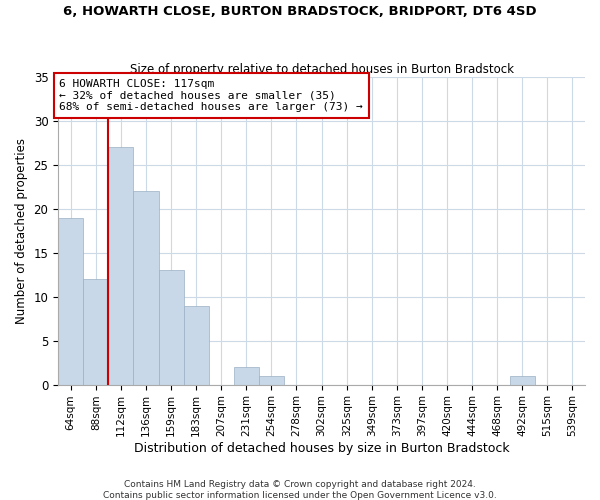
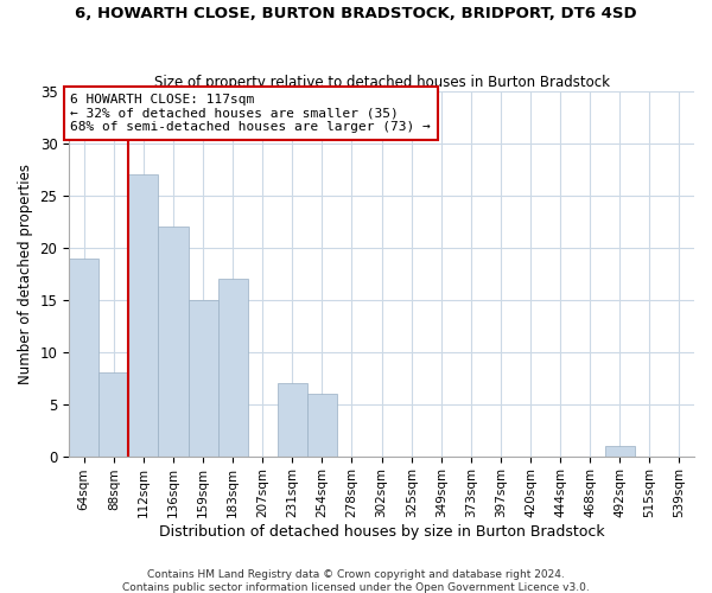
88sqm: 12 -> 8
159sqm: 13 -> 15
183sqm: 9 -> 17
231sqm: 2 -> 7
254sqm: 1 -> 6
